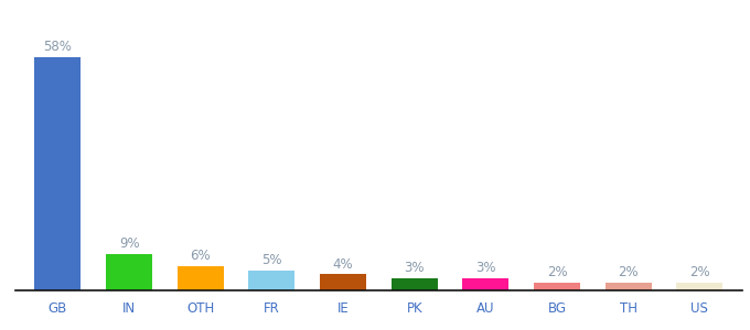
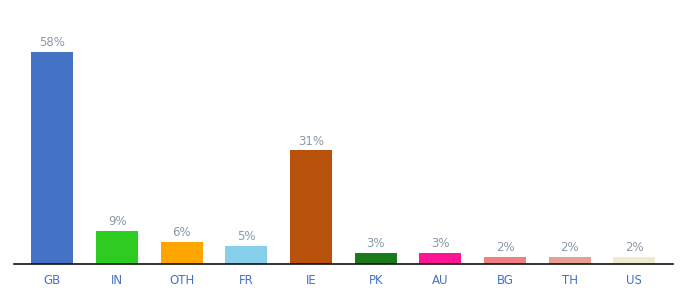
IE: 4% -> 31%
